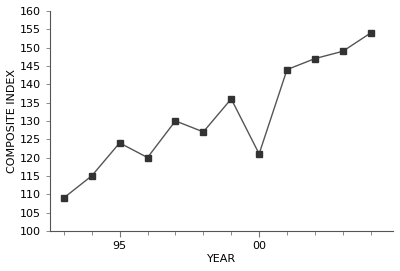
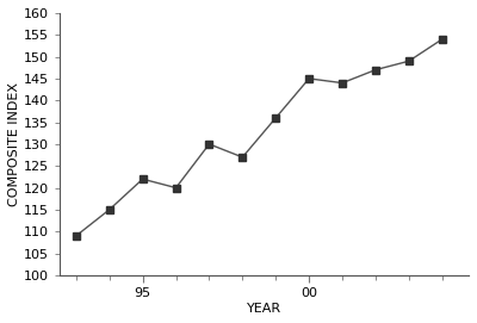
95: 124 -> 122
00: 121 -> 145
